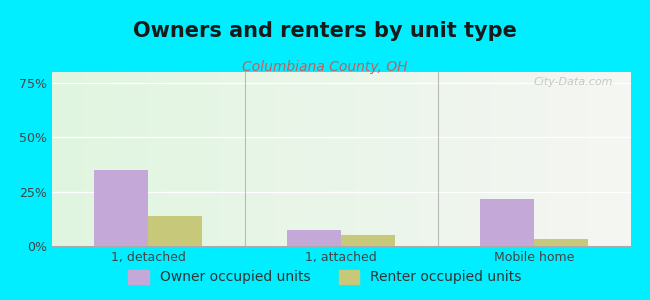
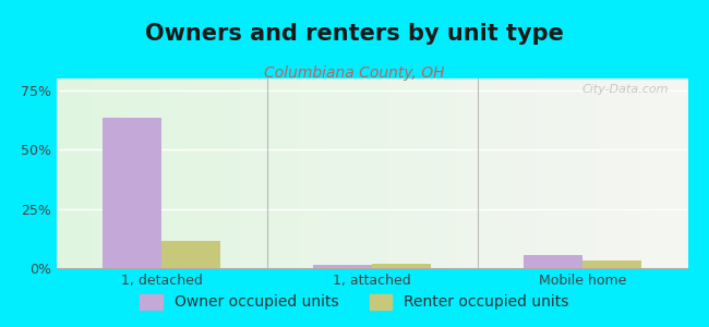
Owner occupied units/1, detached: 35.0% -> 63.5%
Renter occupied units/1, detached: 14.0% -> 11.5%
Owner occupied units/1, attached: 7.5% -> 1.2%
Renter occupied units/1, attached: 5.0% -> 2.0%
Owner occupied units/Mobile home: 21.5% -> 5.5%
